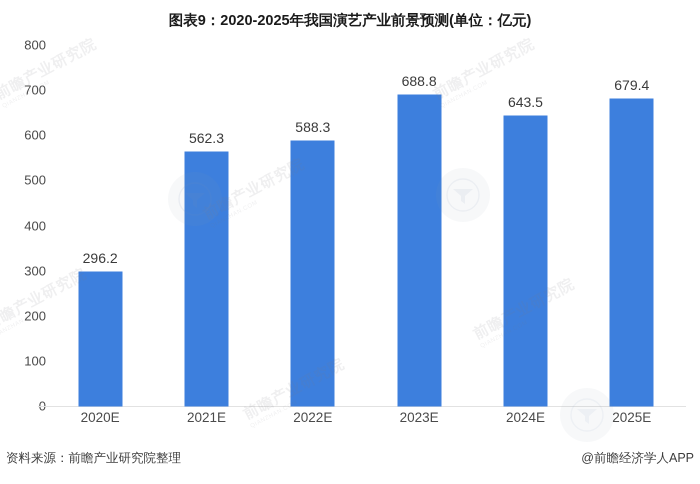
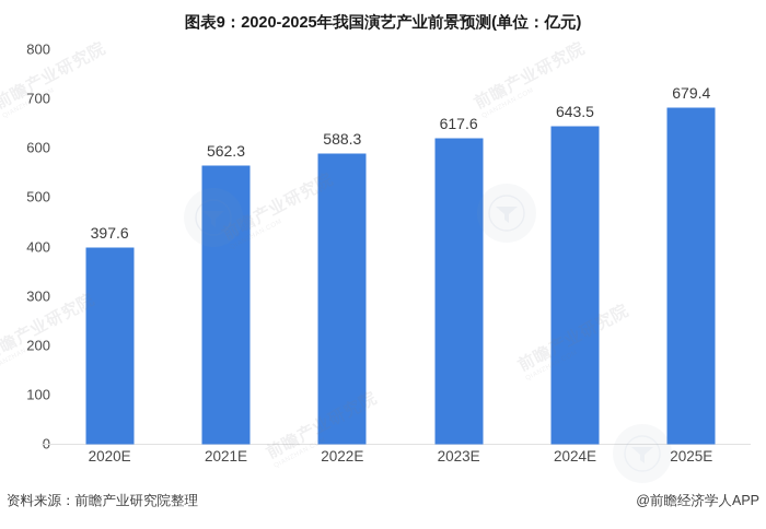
2020E: 296.2 -> 397.6
2023E: 688.8 -> 617.6
